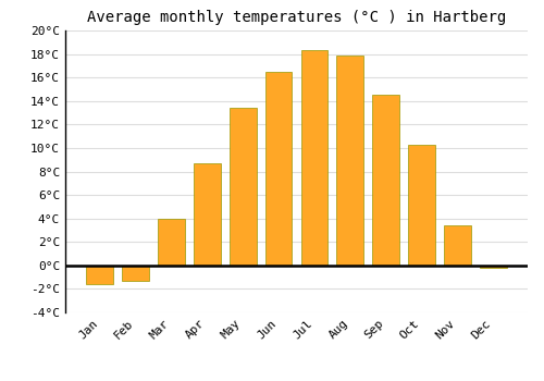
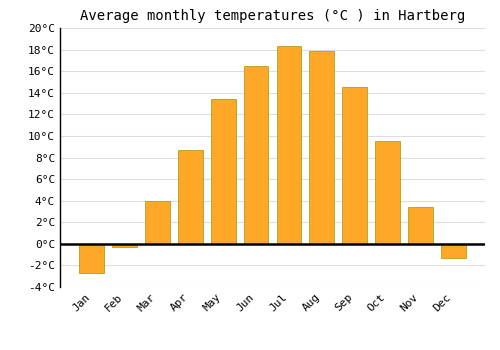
Jan: -1.6°C -> -2.7°C
Feb: -1.3°C -> -0.3°C
Oct: 10.3°C -> 9.5°C
Dec: -0.2°C -> -1.3°C
